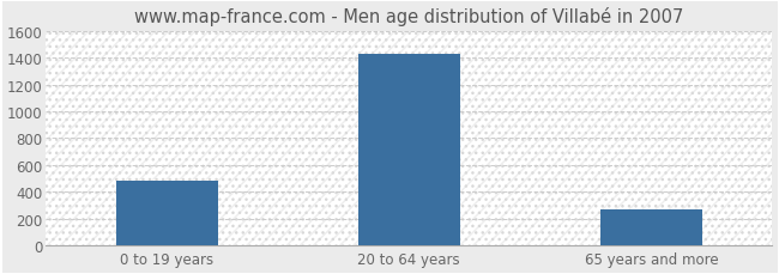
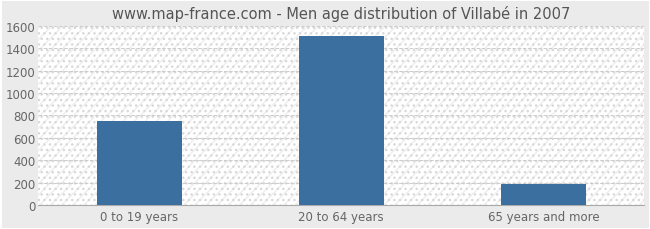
0 to 19 years: 480 -> 750
20 to 64 years: 1430 -> 1510
65 years and more: 270 -> 180
